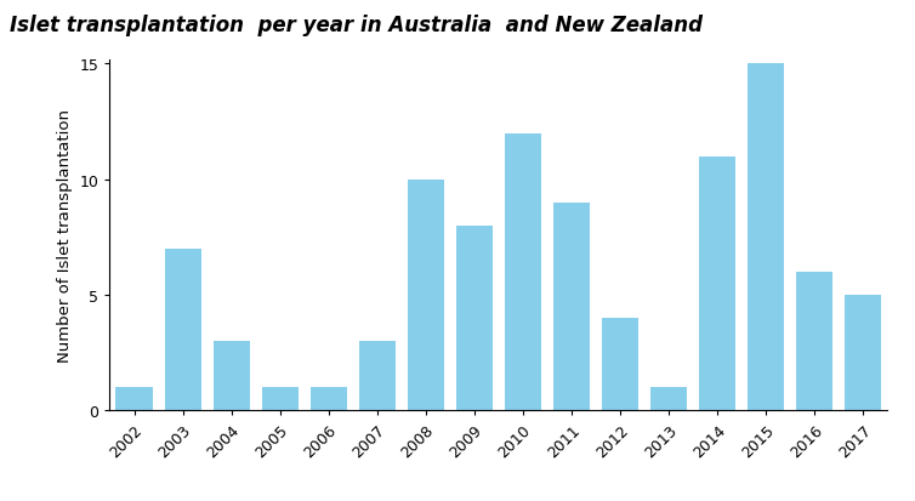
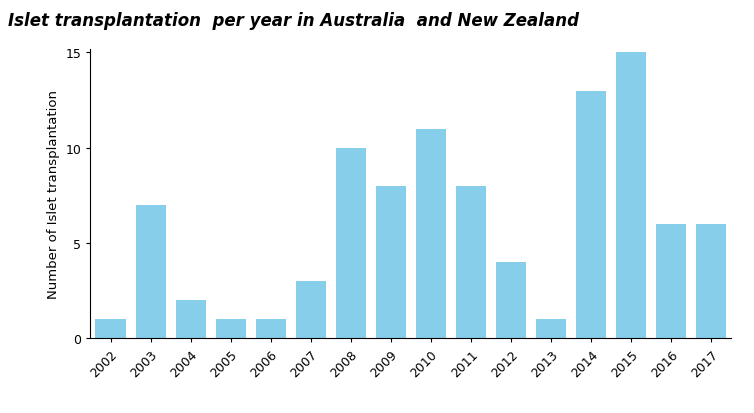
2004: 3 -> 2
2010: 12 -> 11
2011: 9 -> 8
2014: 11 -> 13
2017: 5 -> 6
